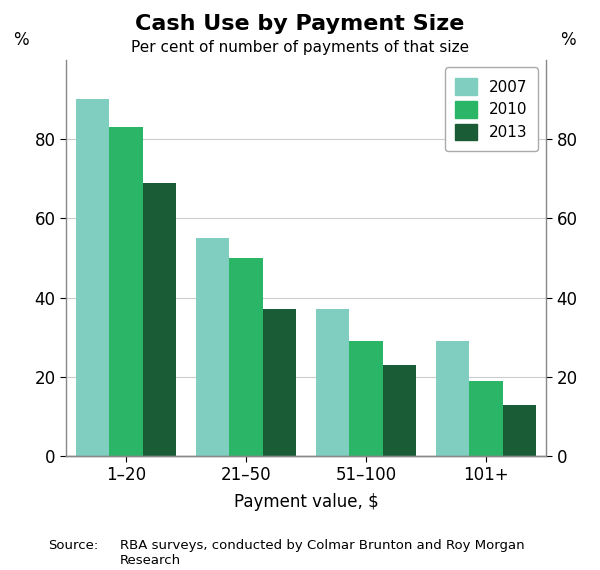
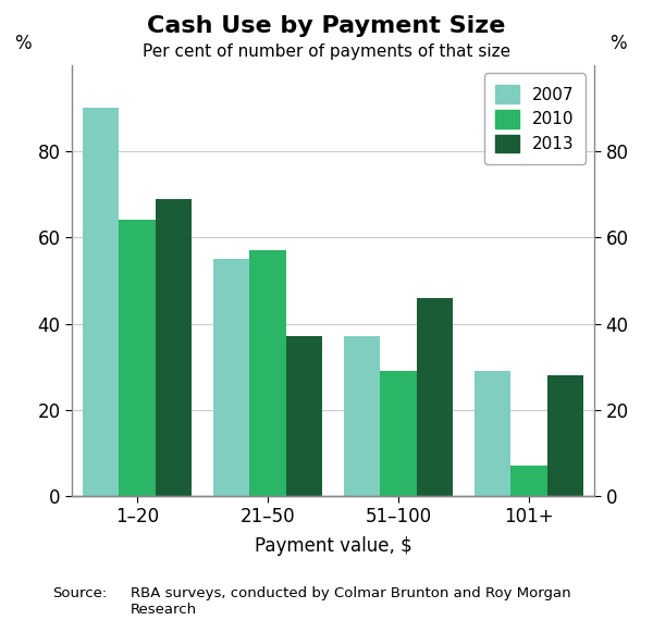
2010/1–20: 83 -> 64
2010/21–50: 50 -> 57
2013/51–100: 23 -> 46
2010/101+: 19 -> 7
2013/101+: 13 -> 28
